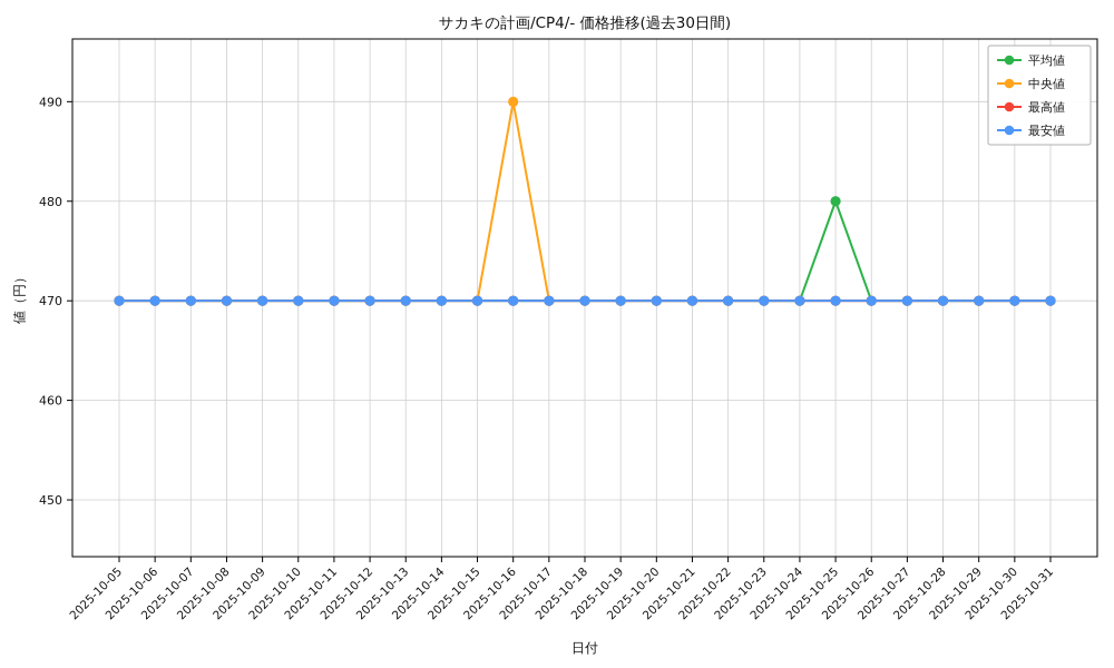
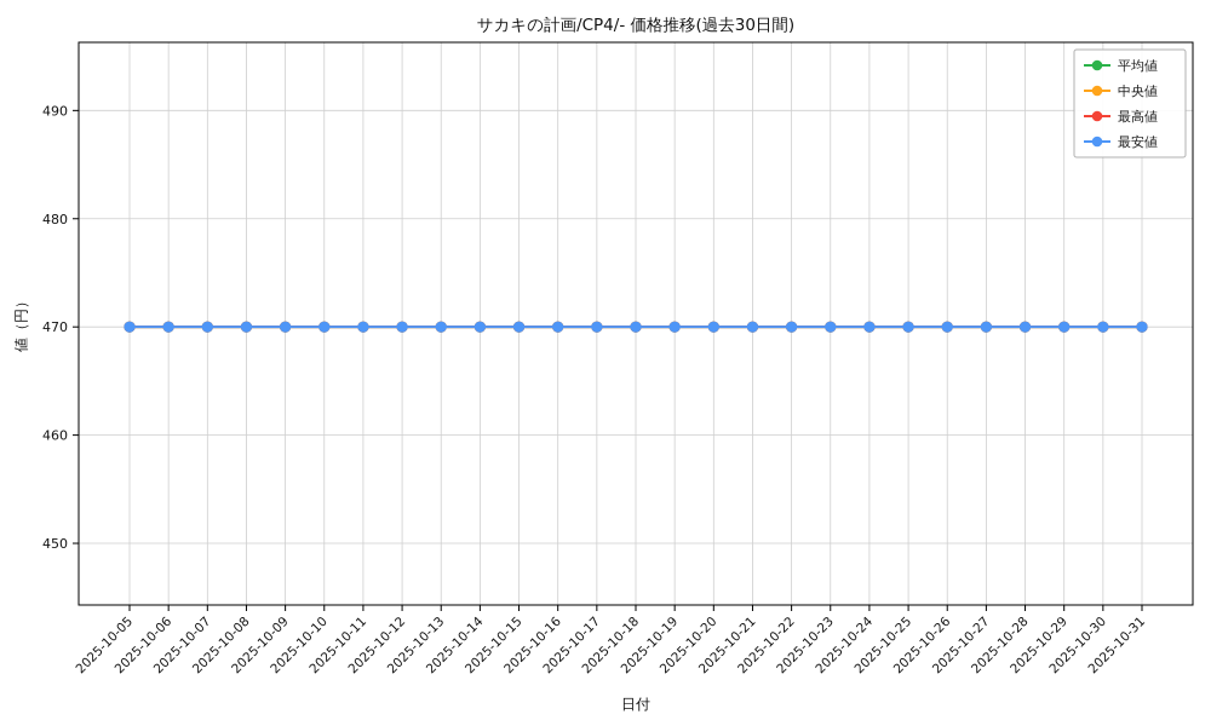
中央値/2025-10-16: 490 -> 470
平均値/2025-10-25: 480 -> 470
